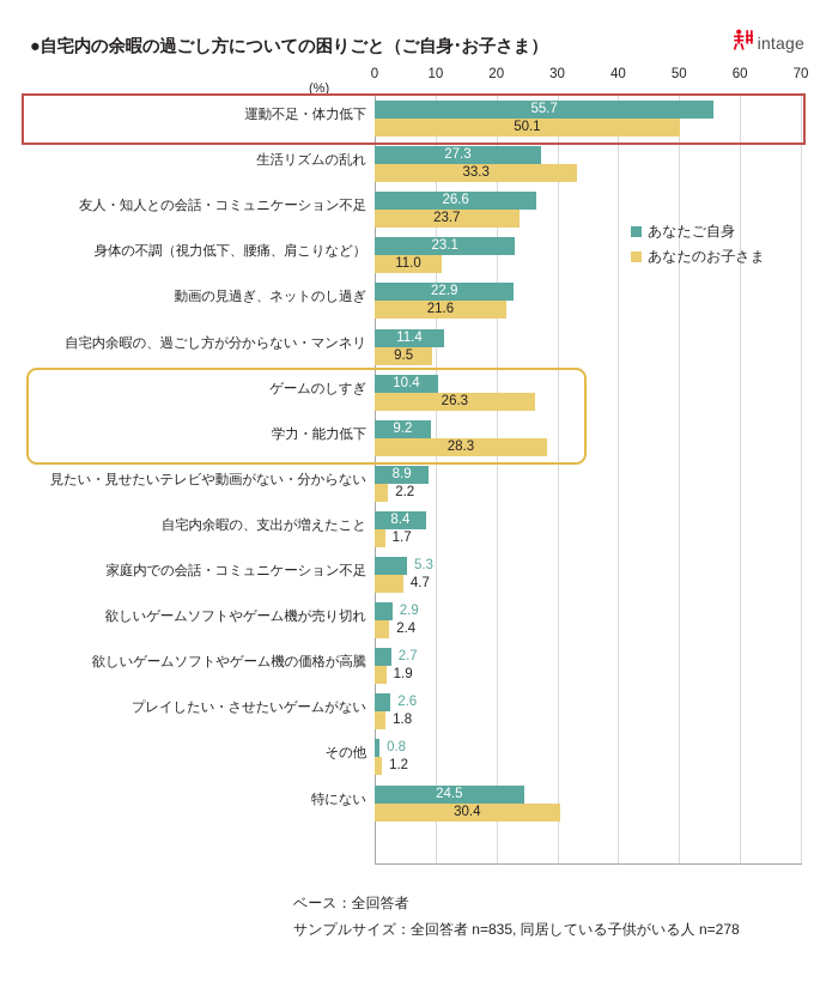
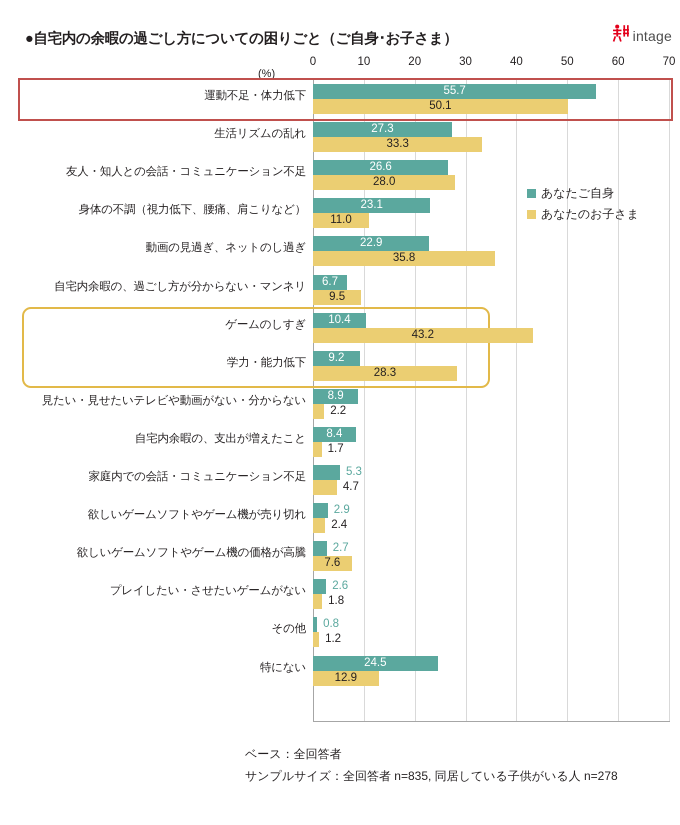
あなたのお子さま/友人・知人との会話・コミュニケーション不足: 23.7 -> 28.0
あなたのお子さま/動画の見過ぎ、ネットのし過ぎ: 21.6 -> 35.8
あなたご自身/自宅内余暇の、過ごし方が分からない・マンネリ: 11.4 -> 6.7
あなたのお子さま/ゲームのしすぎ: 26.3 -> 43.2
あなたのお子さま/欲しいゲームソフトやゲーム機の価格が高騰: 1.9 -> 7.6
あなたのお子さま/特にない: 30.4 -> 12.9
